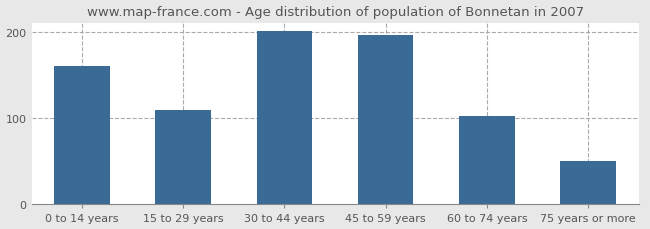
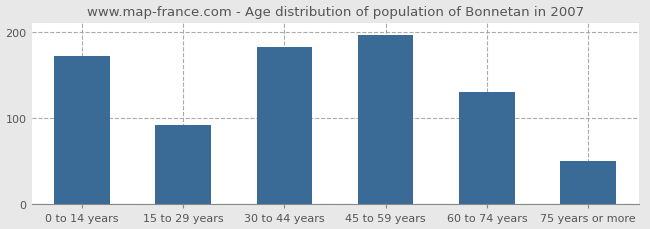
0 to 14 years: 160 -> 172
15 to 29 years: 109 -> 92
30 to 44 years: 201 -> 182
60 to 74 years: 102 -> 130
